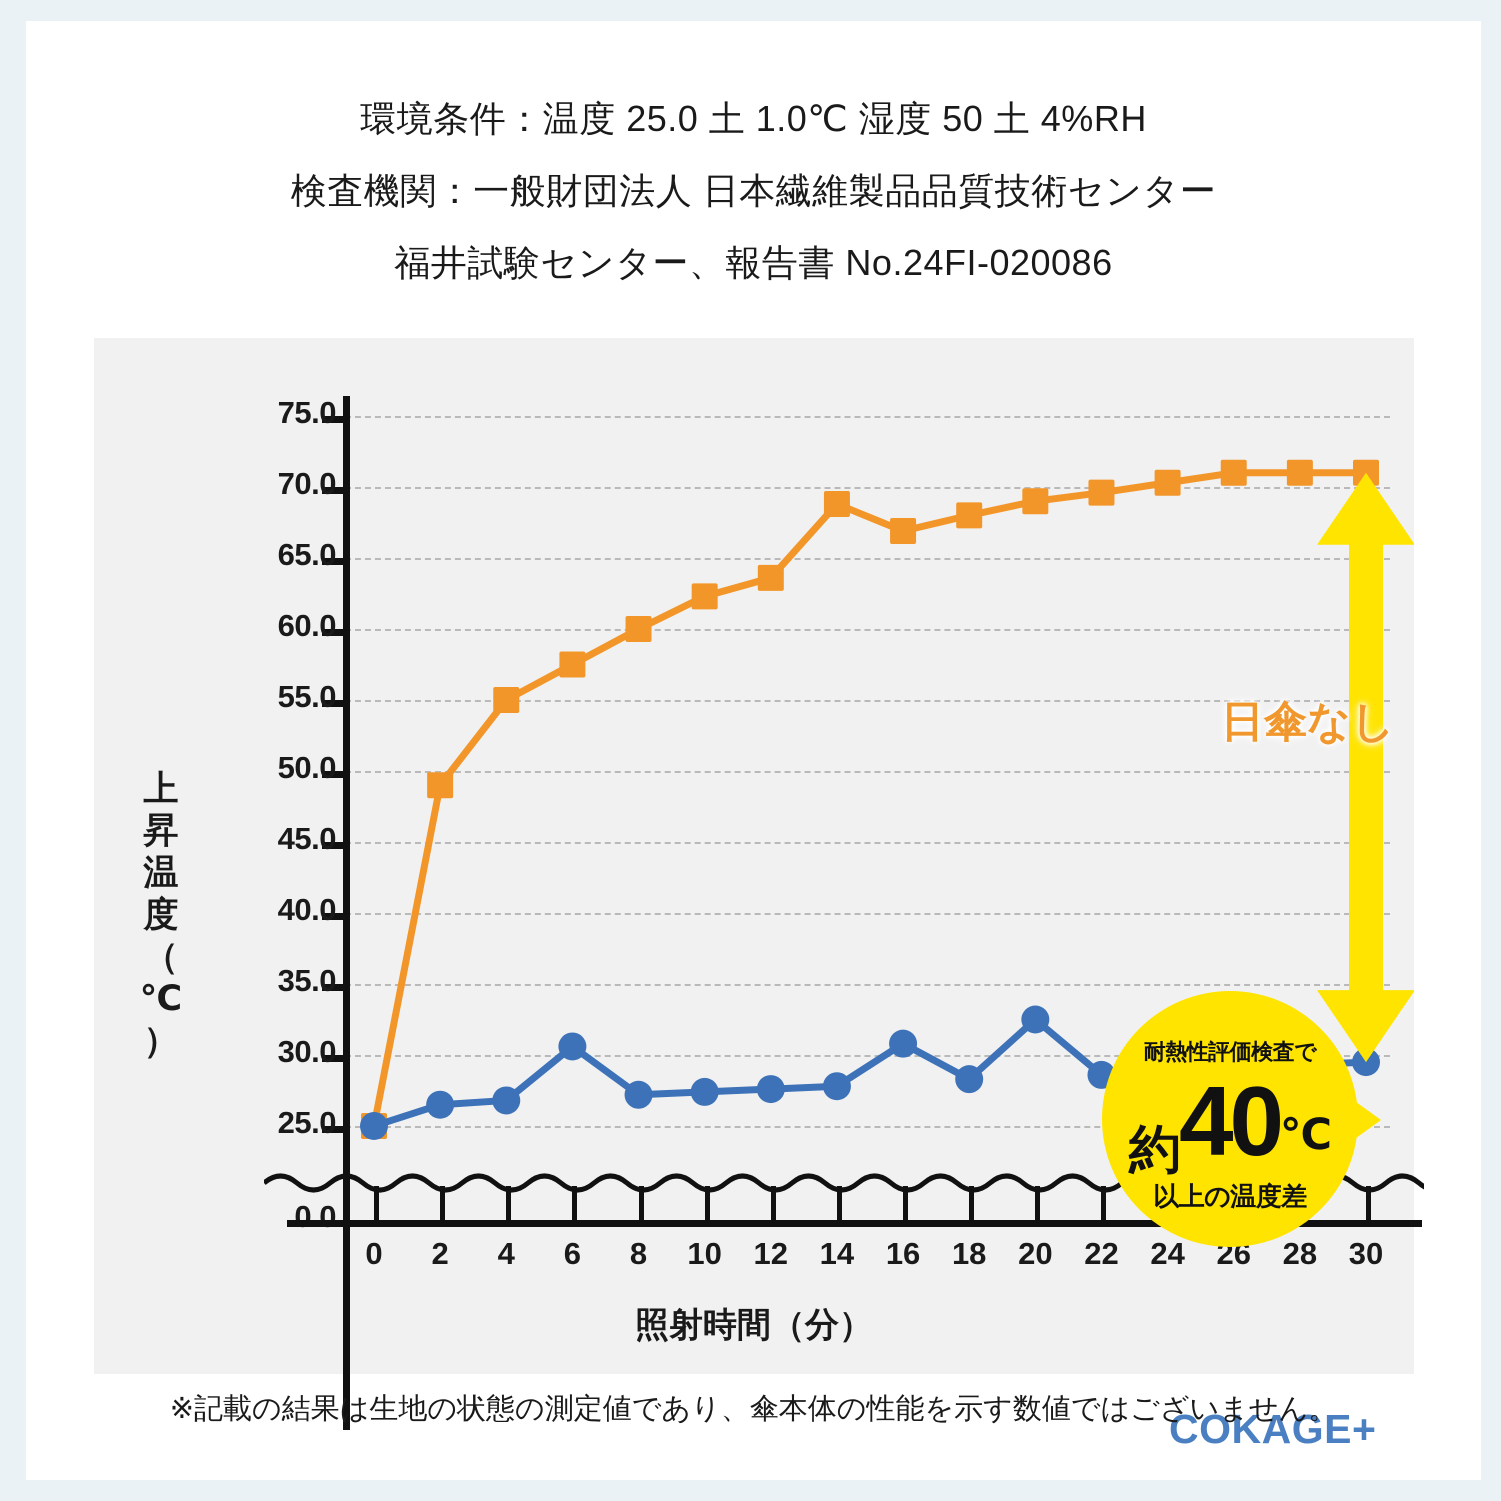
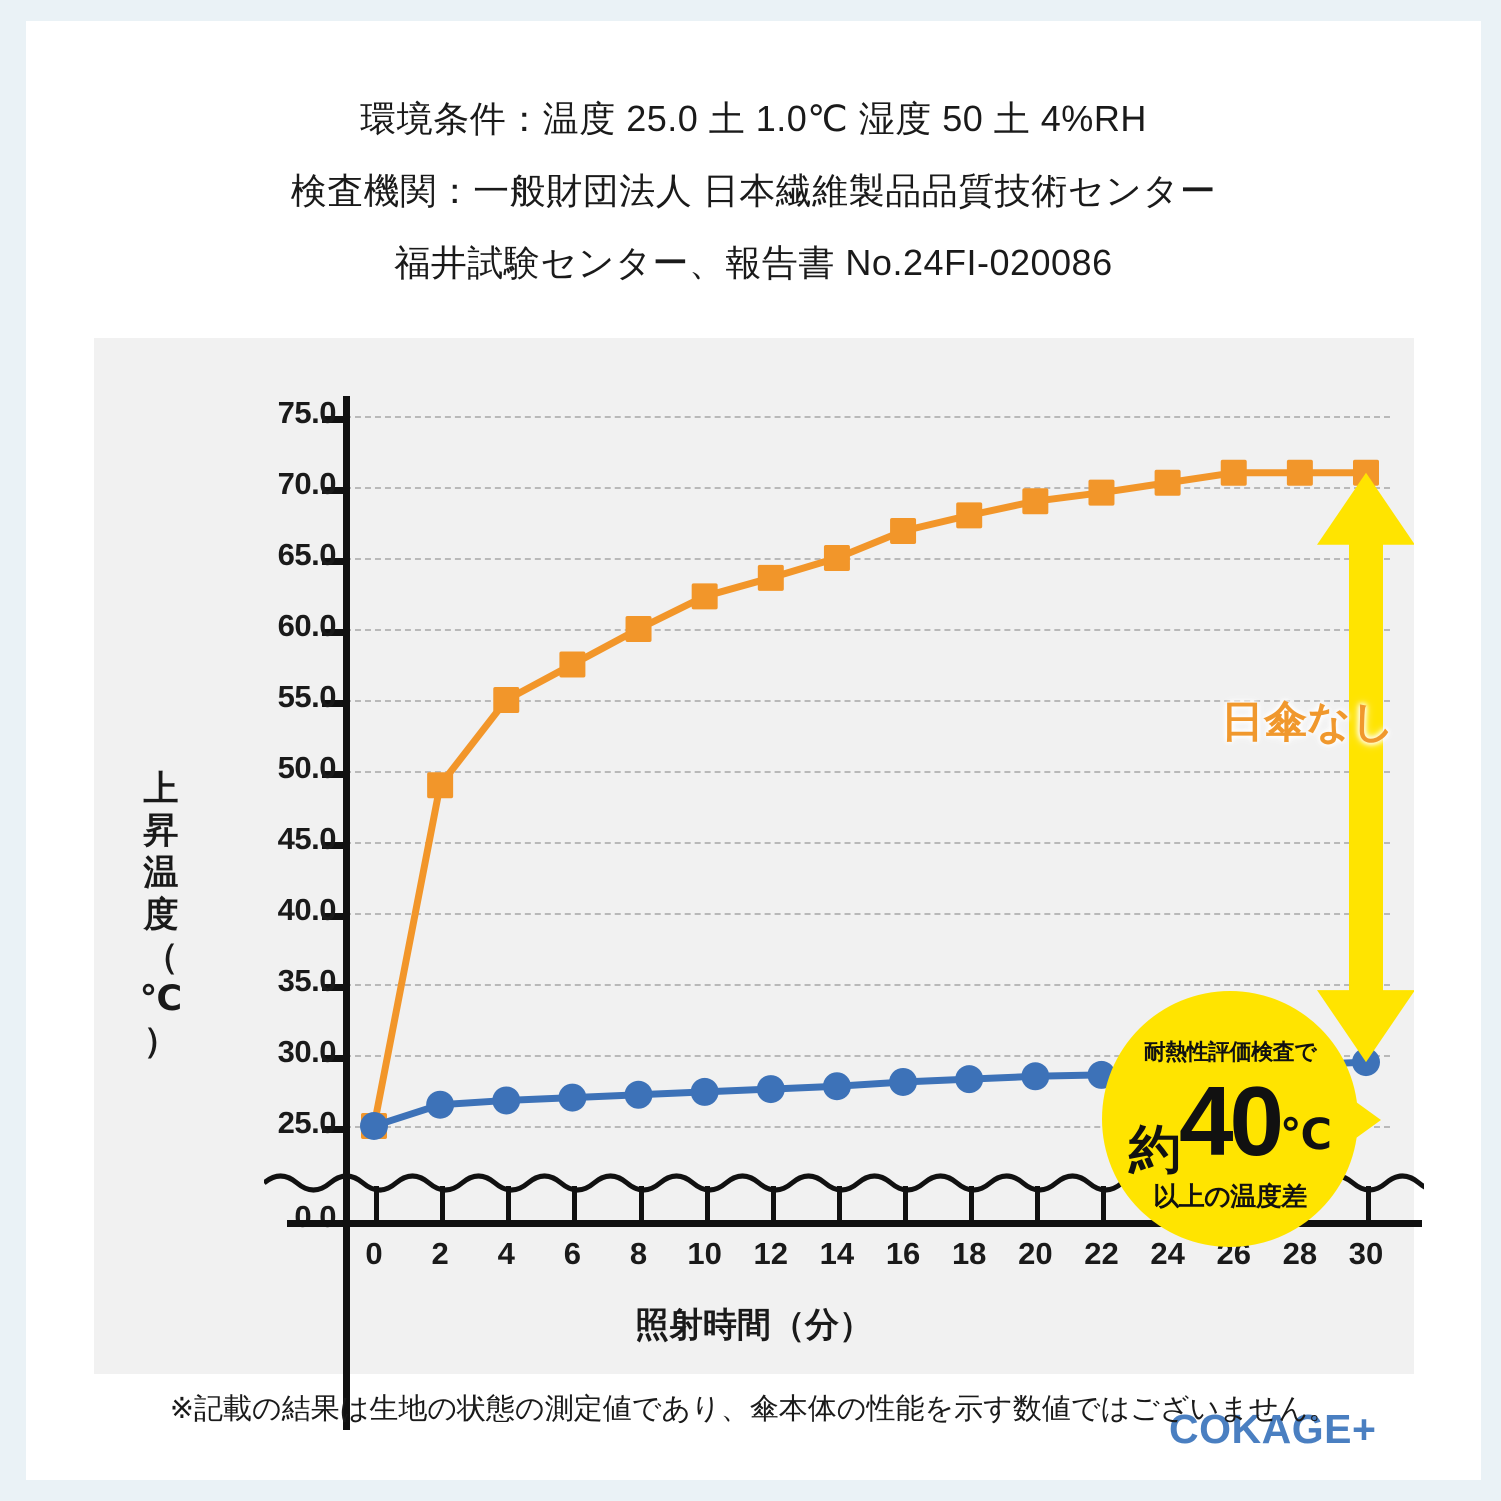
COKAGE+/6: 30.6 -> 27.0
日傘なし/14: 68.8 -> 65.0
COKAGE+/16: 30.8 -> 28.1
COKAGE+/20: 32.5 -> 28.5
